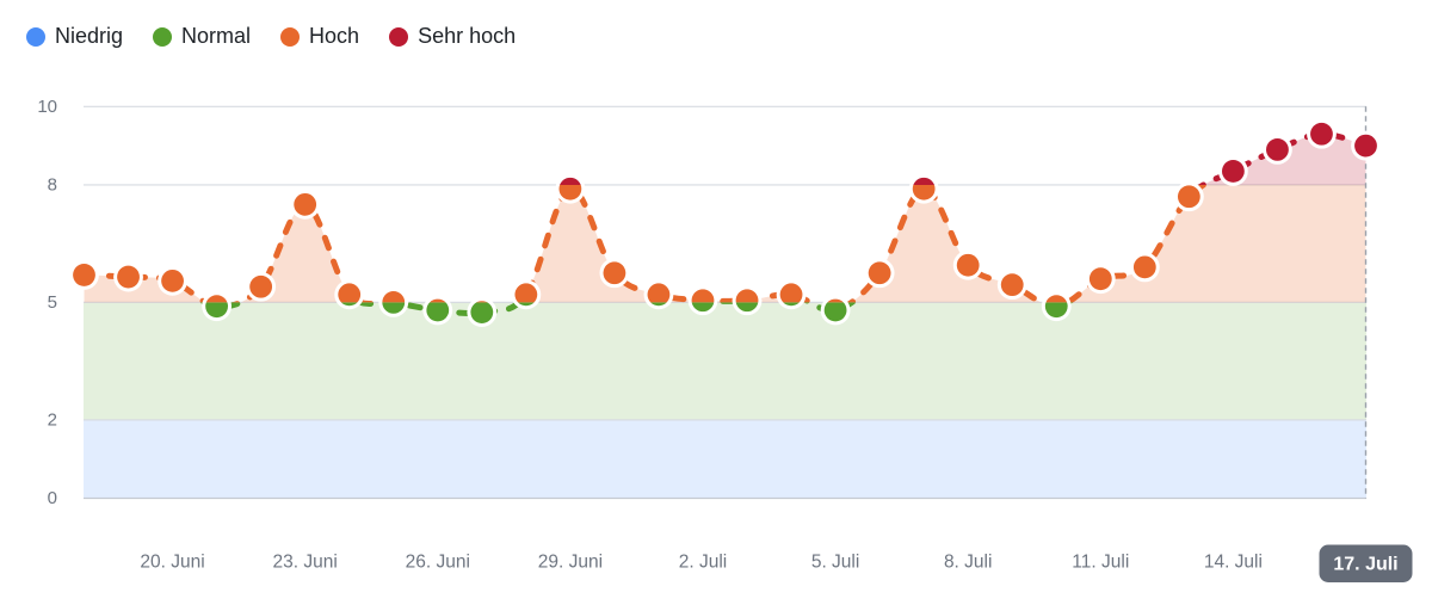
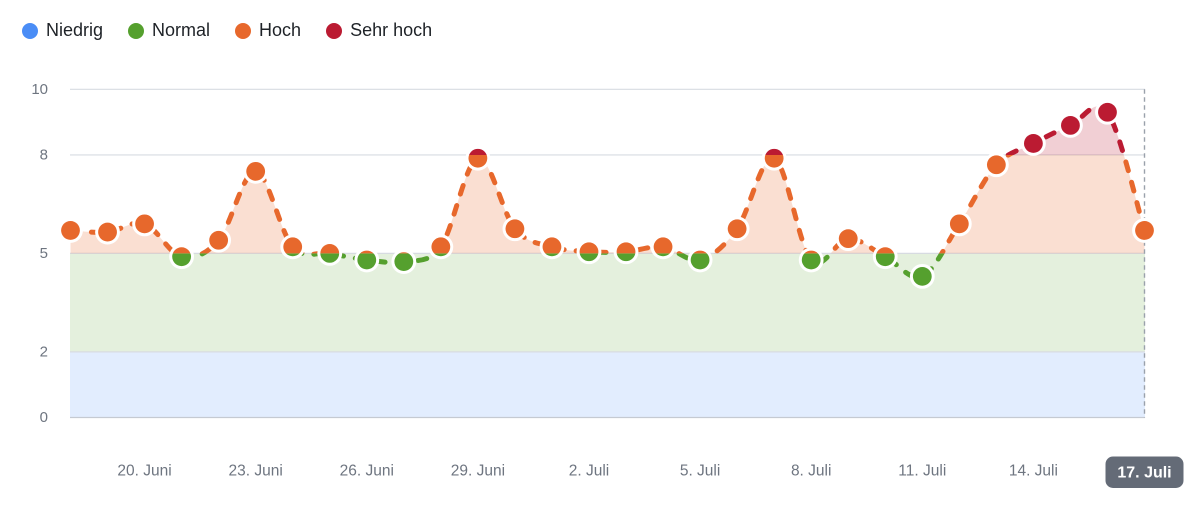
20. Juni: 5.5 -> 5.9
8. Juli: 6.0 -> 4.8
11. Juli: 5.6 -> 4.3
17. Juli: 9.0 -> 5.7
